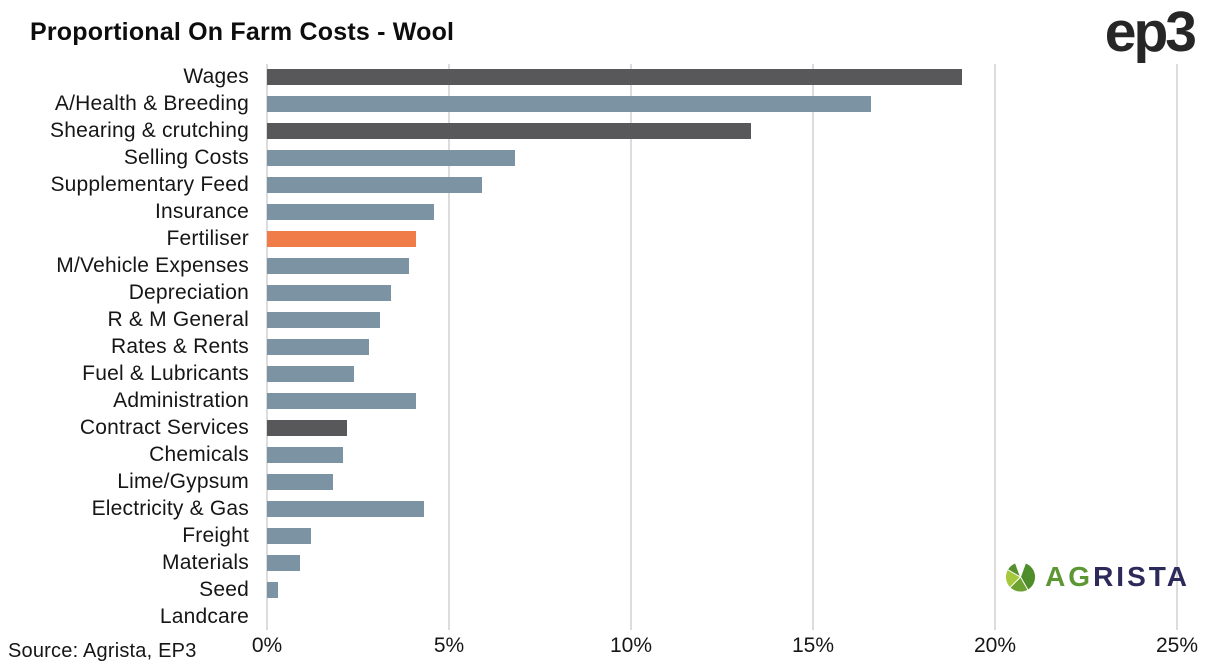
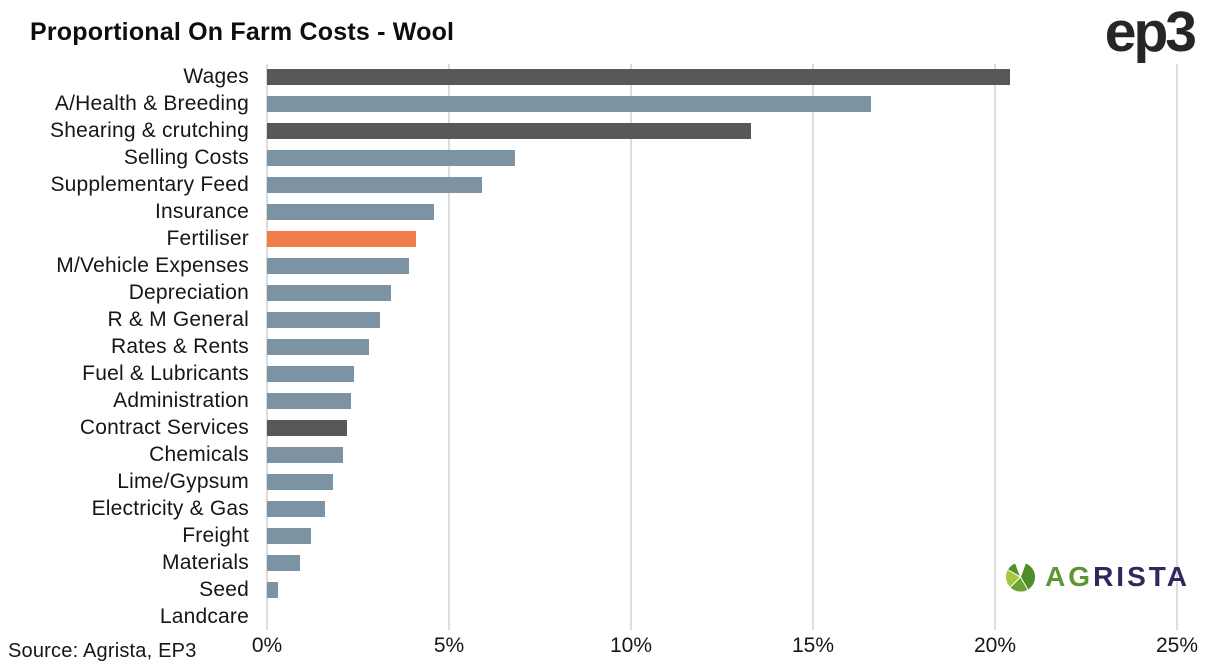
Wages: 19.1% -> 20.4%
Administration: 4.1% -> 2.3%
Electricity & Gas: 4.3% -> 1.6%
